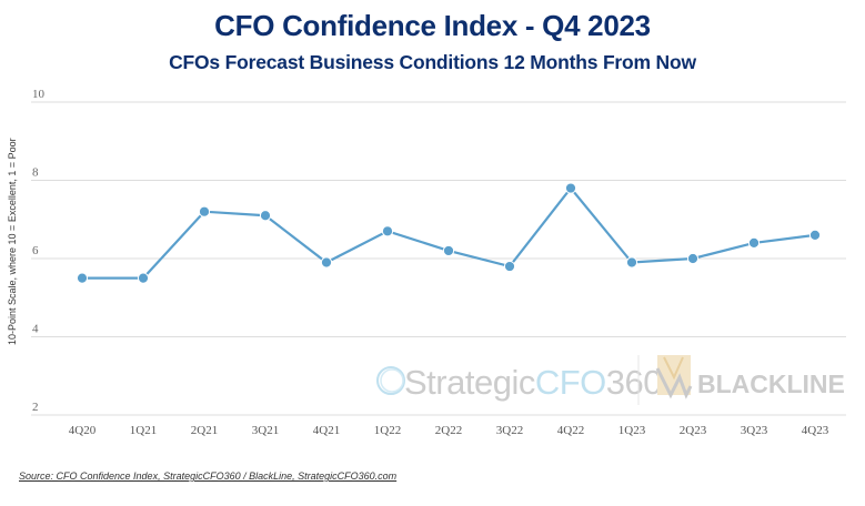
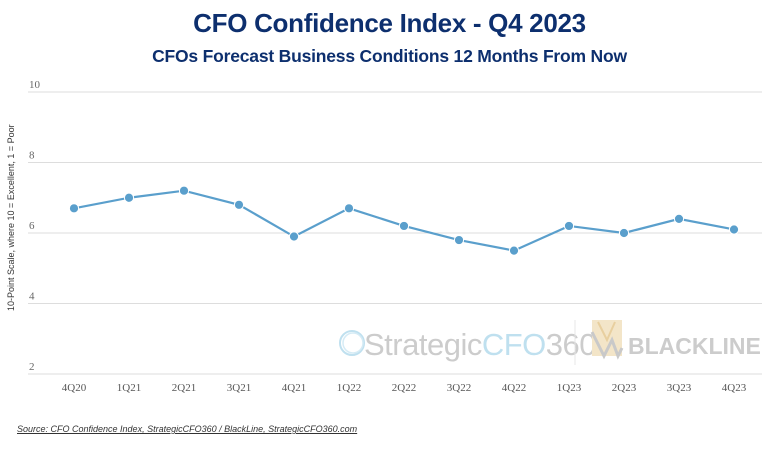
4Q20: 5.5 -> 6.7
1Q21: 5.5 -> 7.0
3Q21: 7.1 -> 6.8
4Q22: 7.8 -> 5.5
1Q23: 5.9 -> 6.2
4Q23: 6.6 -> 6.1
